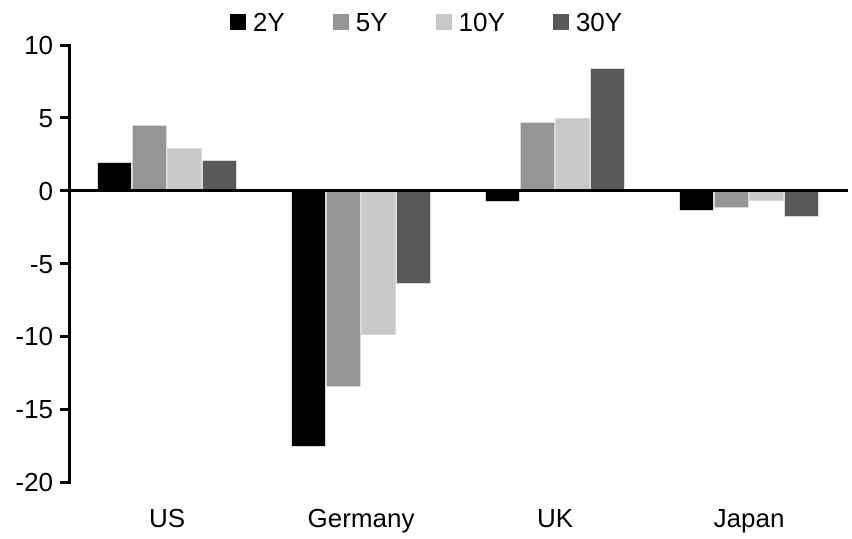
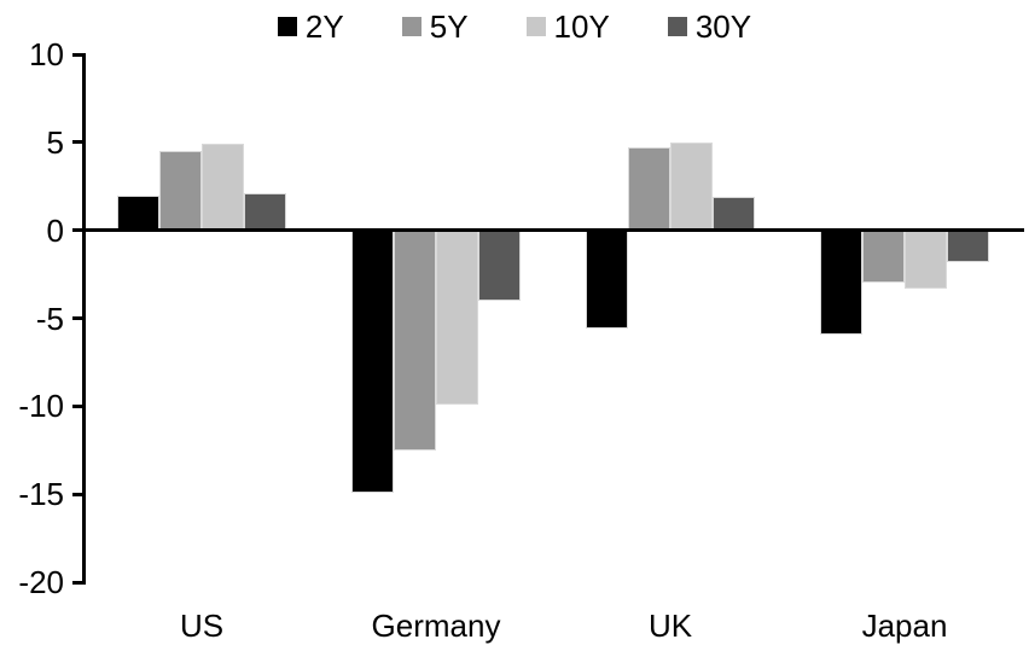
10Y/US: 2.9 -> 4.9
2Y/Germany: -17.6 -> -14.9
5Y/Germany: -13.5 -> -12.5
30Y/Germany: -6.4 -> -4.0
2Y/UK: -0.8 -> -5.6
30Y/UK: 8.4 -> 1.9
2Y/Japan: -1.4 -> -5.9
5Y/Japan: -1.2 -> -3.0
10Y/Japan: -0.7 -> -3.3
